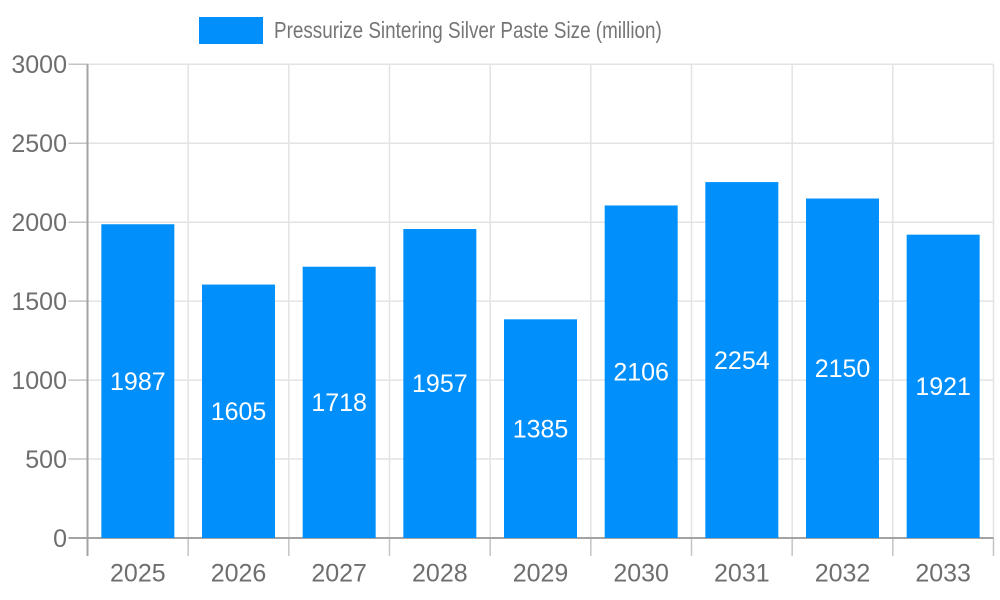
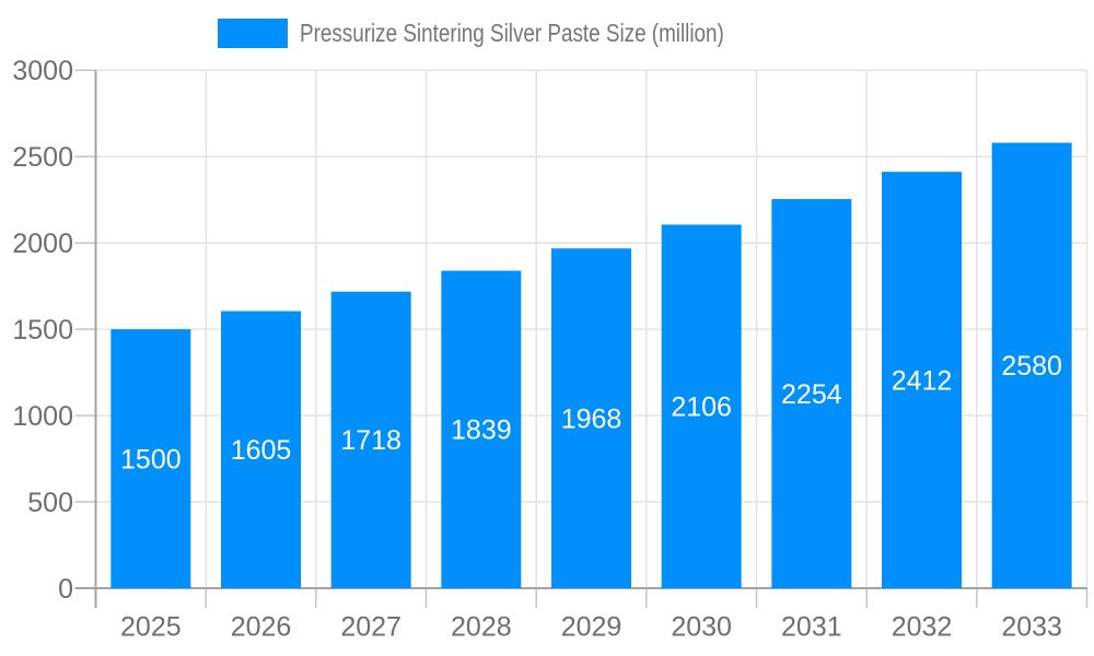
2025: 1987 -> 1500
2028: 1957 -> 1839
2029: 1385 -> 1968
2032: 2150 -> 2412
2033: 1921 -> 2580
